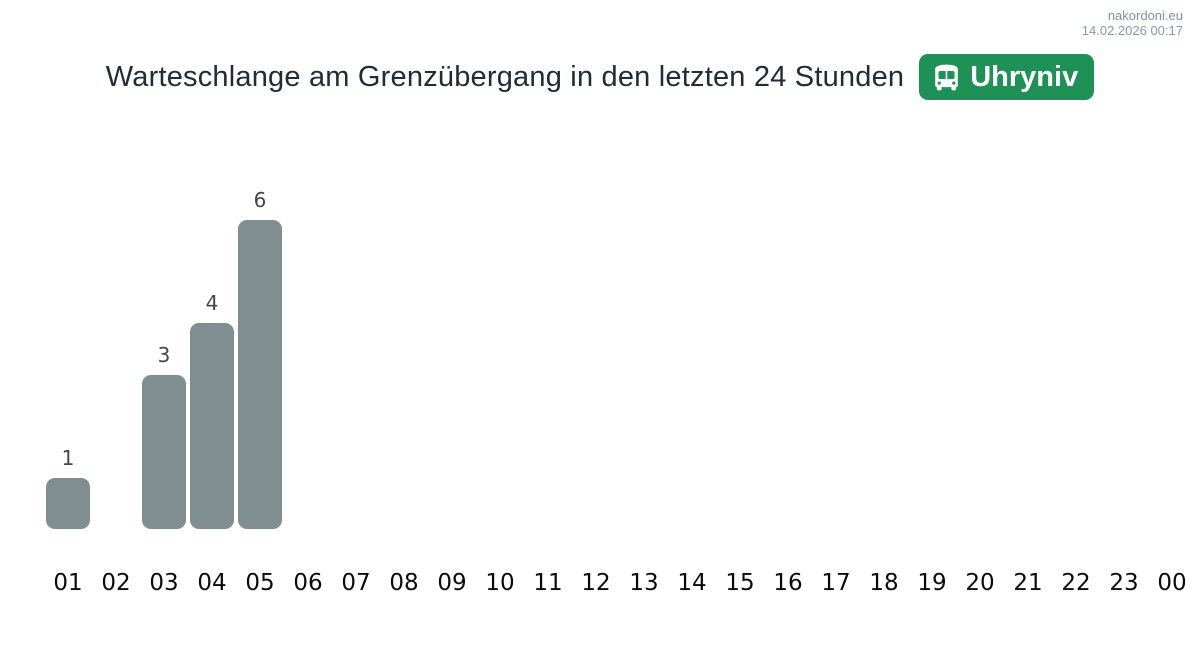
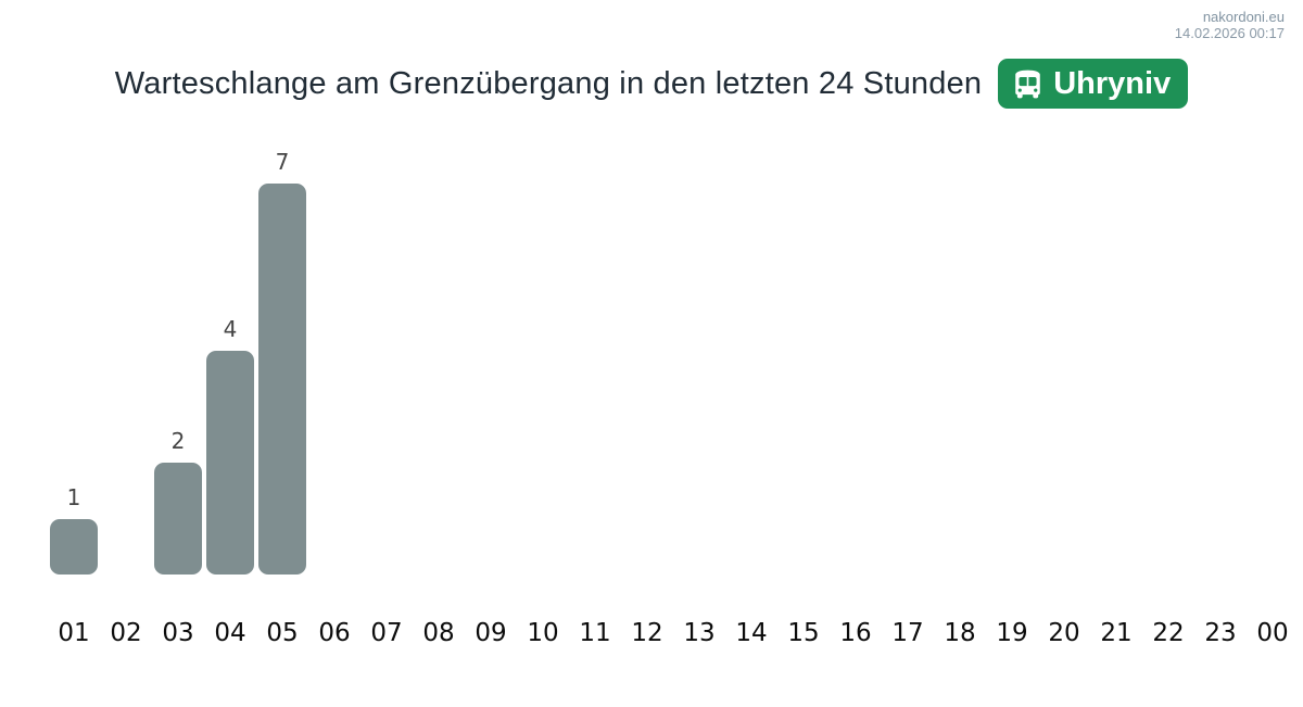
03: 3 -> 2
05: 6 -> 7
